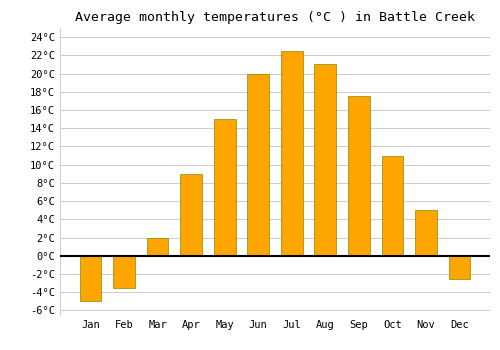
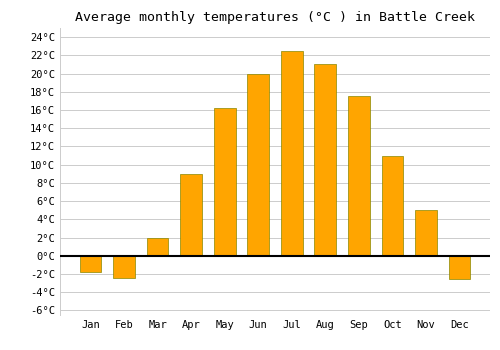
Jan: -5.0°C -> -1.8°C
Feb: -3.5°C -> -2.4°C
May: 15.0°C -> 16.2°C
